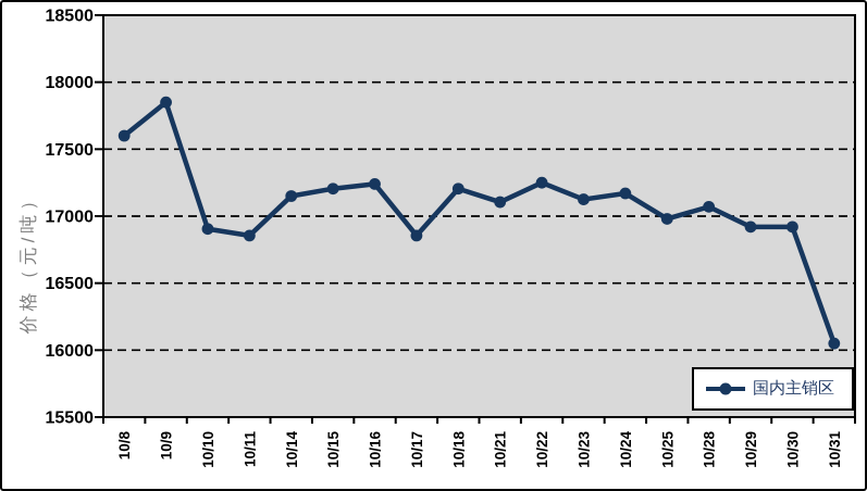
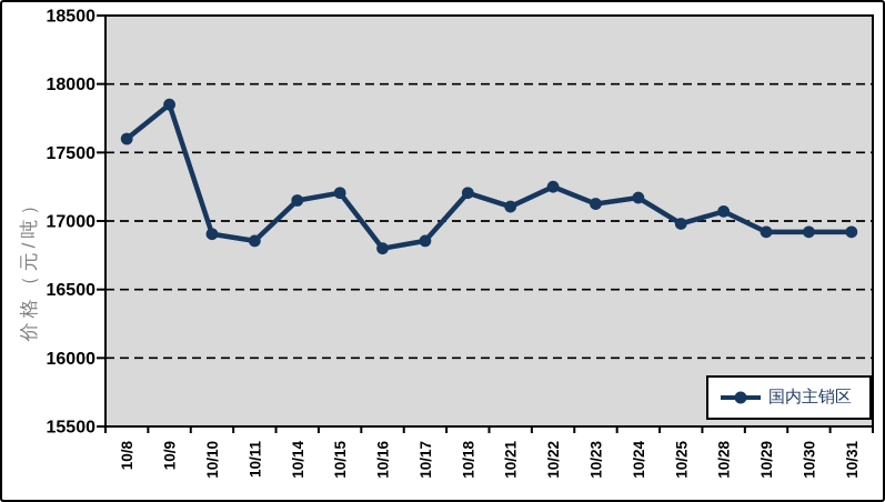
10/16: 17240 -> 16800
10/31: 16050 -> 16920
